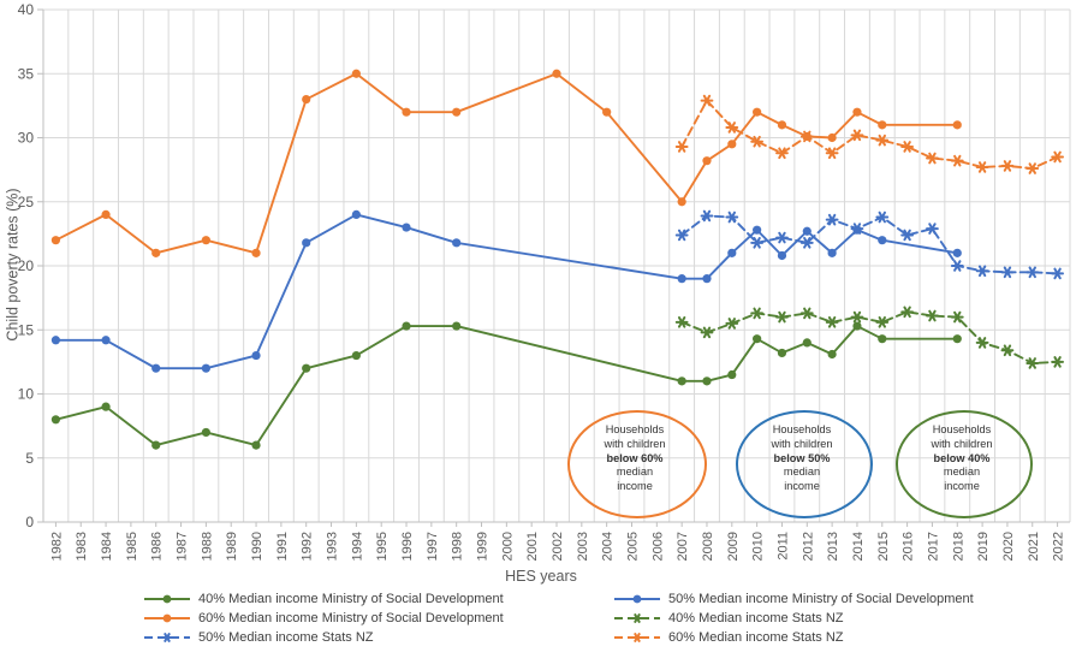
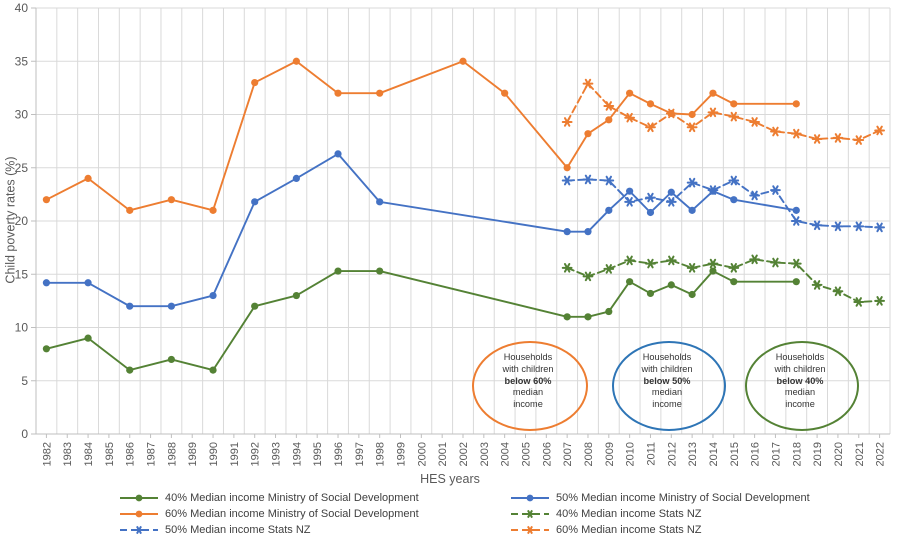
50% Median income Ministry of Social Development/1996: 23.0 -> 26.3
50% Median income Stats NZ/2007: 22.4 -> 23.8
